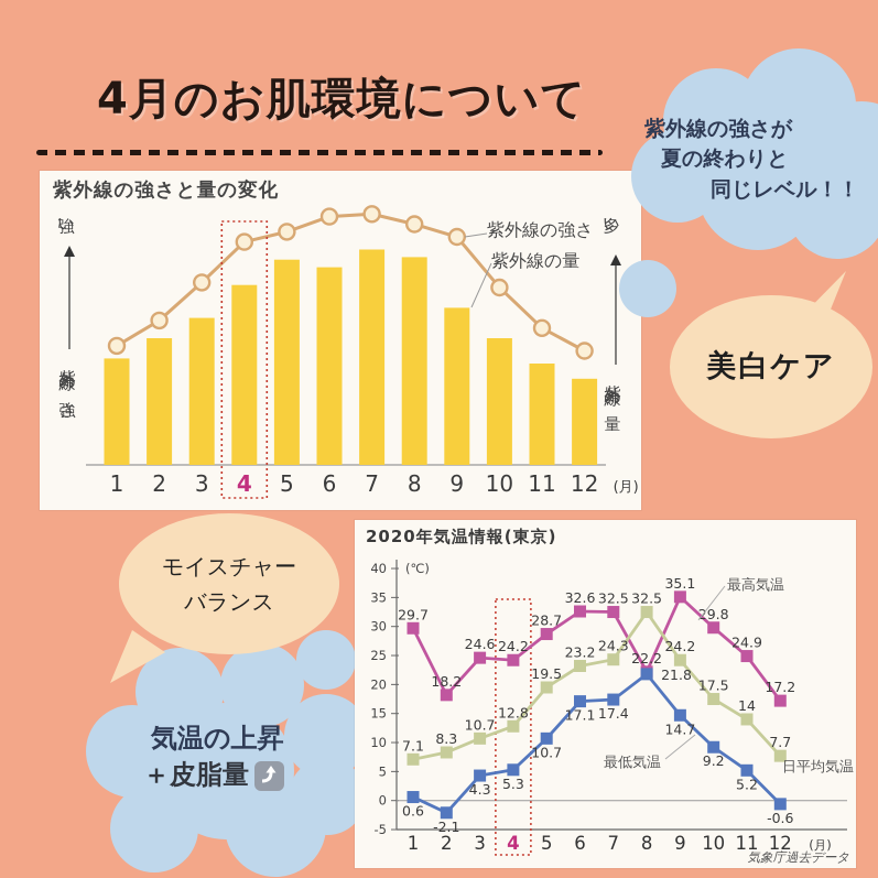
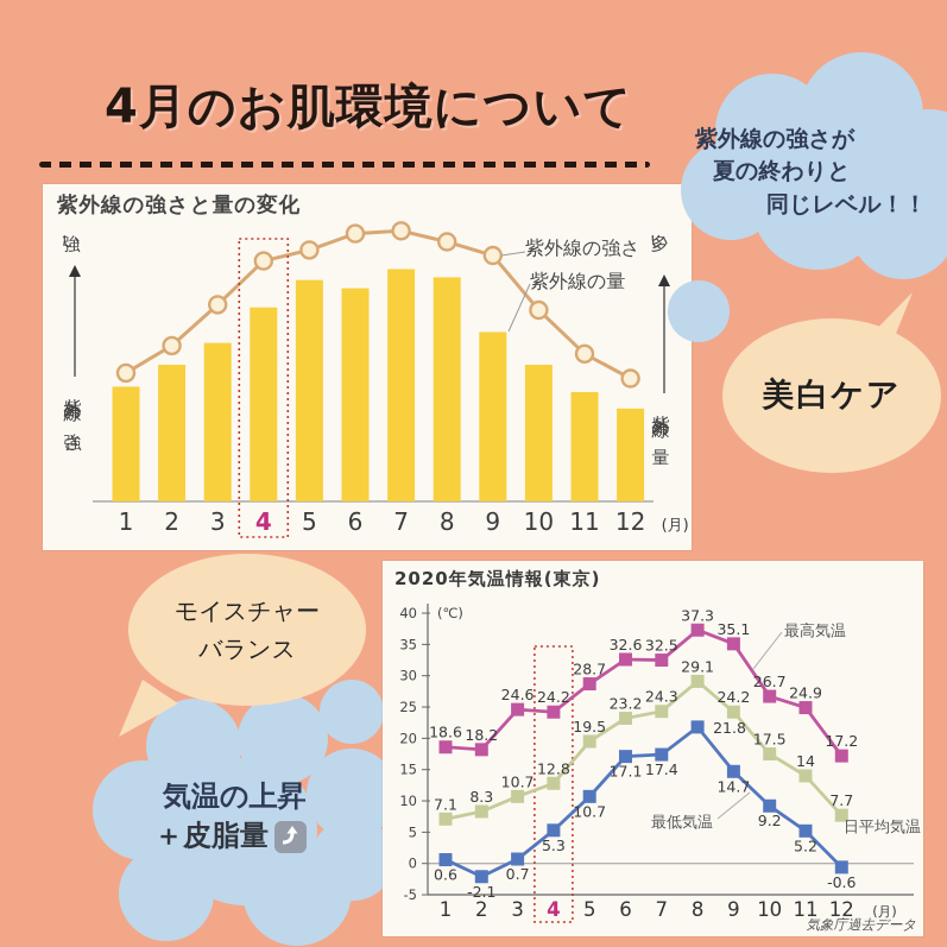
2020年気温情報(東京)/最高気温/1: 29.7 -> 18.6
2020年気温情報(東京)/最低気温/3: 4.3 -> 0.7
2020年気温情報(東京)/最高気温/8: 22.2 -> 37.3
2020年気温情報(東京)/日平均気温/8: 32.5 -> 29.1
2020年気温情報(東京)/最高気温/10: 29.8 -> 26.7
